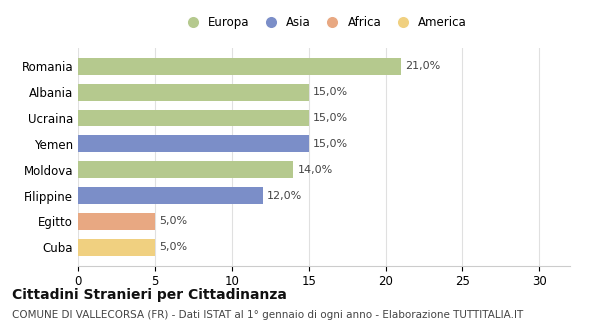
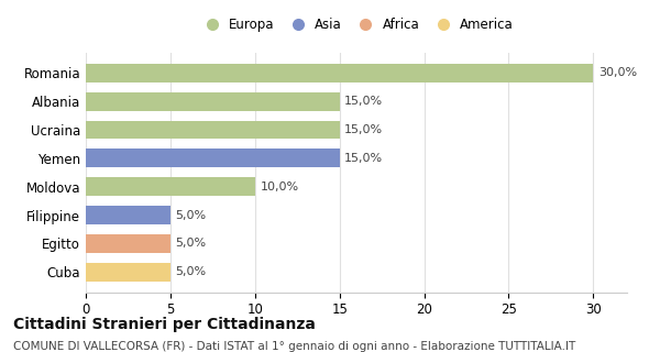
Romania: 21,0% -> 30,0%
Moldova: 14,0% -> 10,0%
Filippine: 12,0% -> 5,0%
